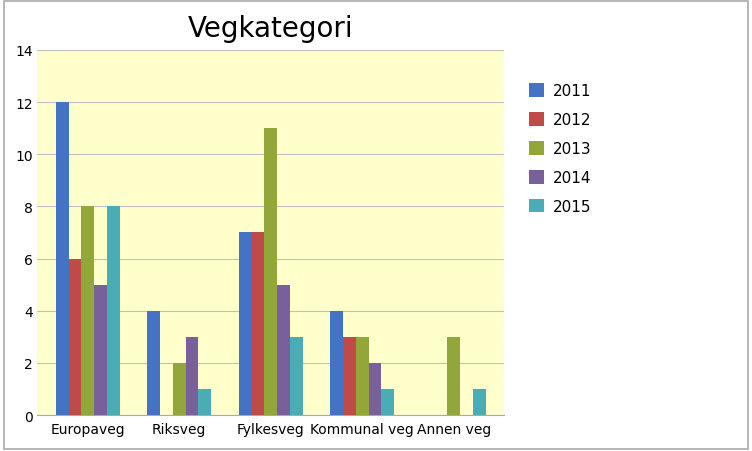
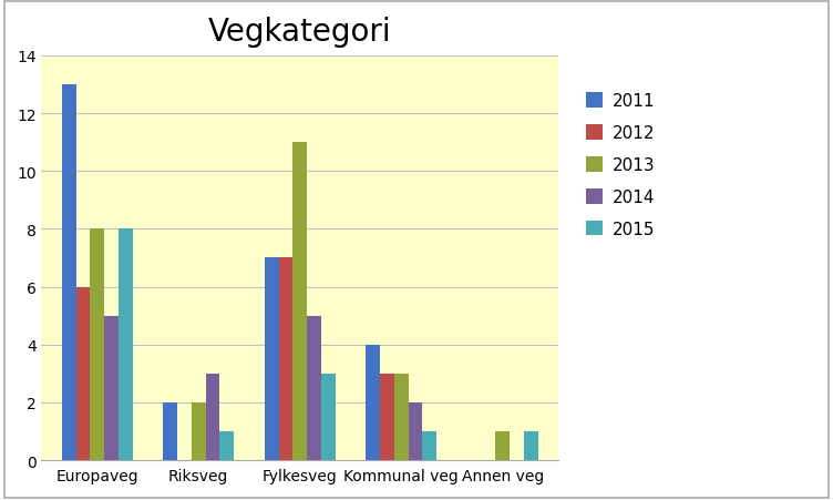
2011/Europaveg: 12 -> 13
2011/Riksveg: 4 -> 2
2013/Annen veg: 3 -> 1
